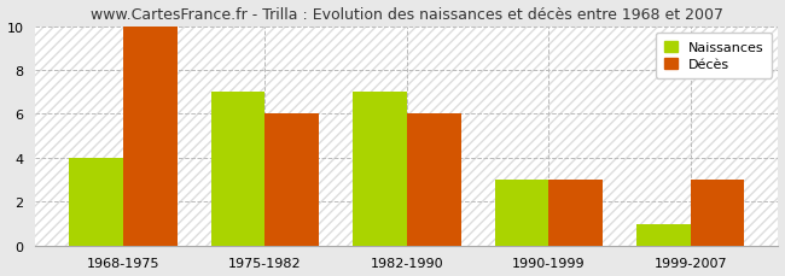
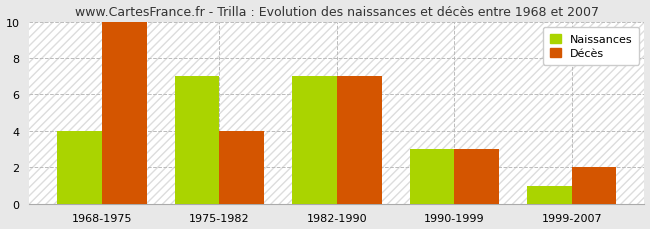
Décès/1975-1982: 6 -> 4
Décès/1982-1990: 6 -> 7
Décès/1999-2007: 3 -> 2
